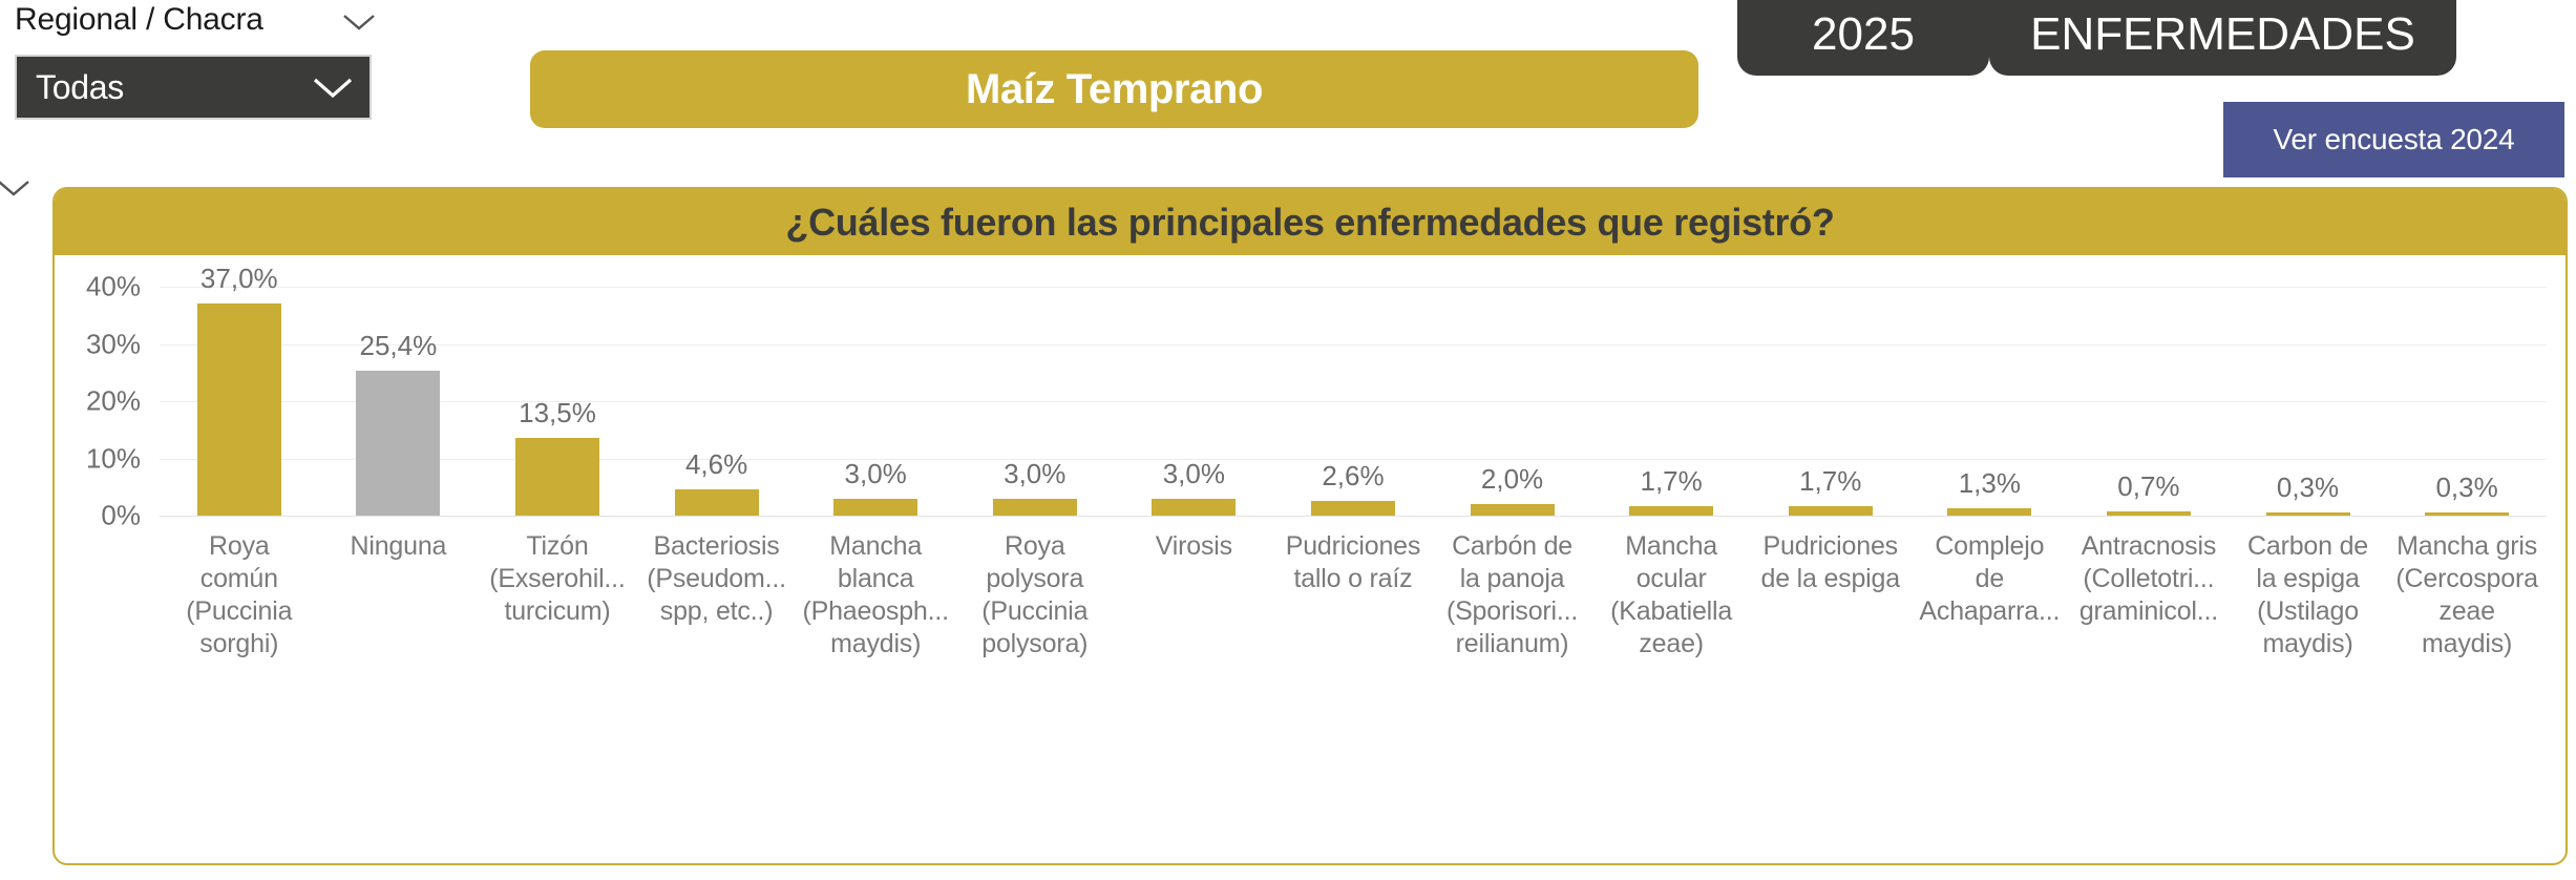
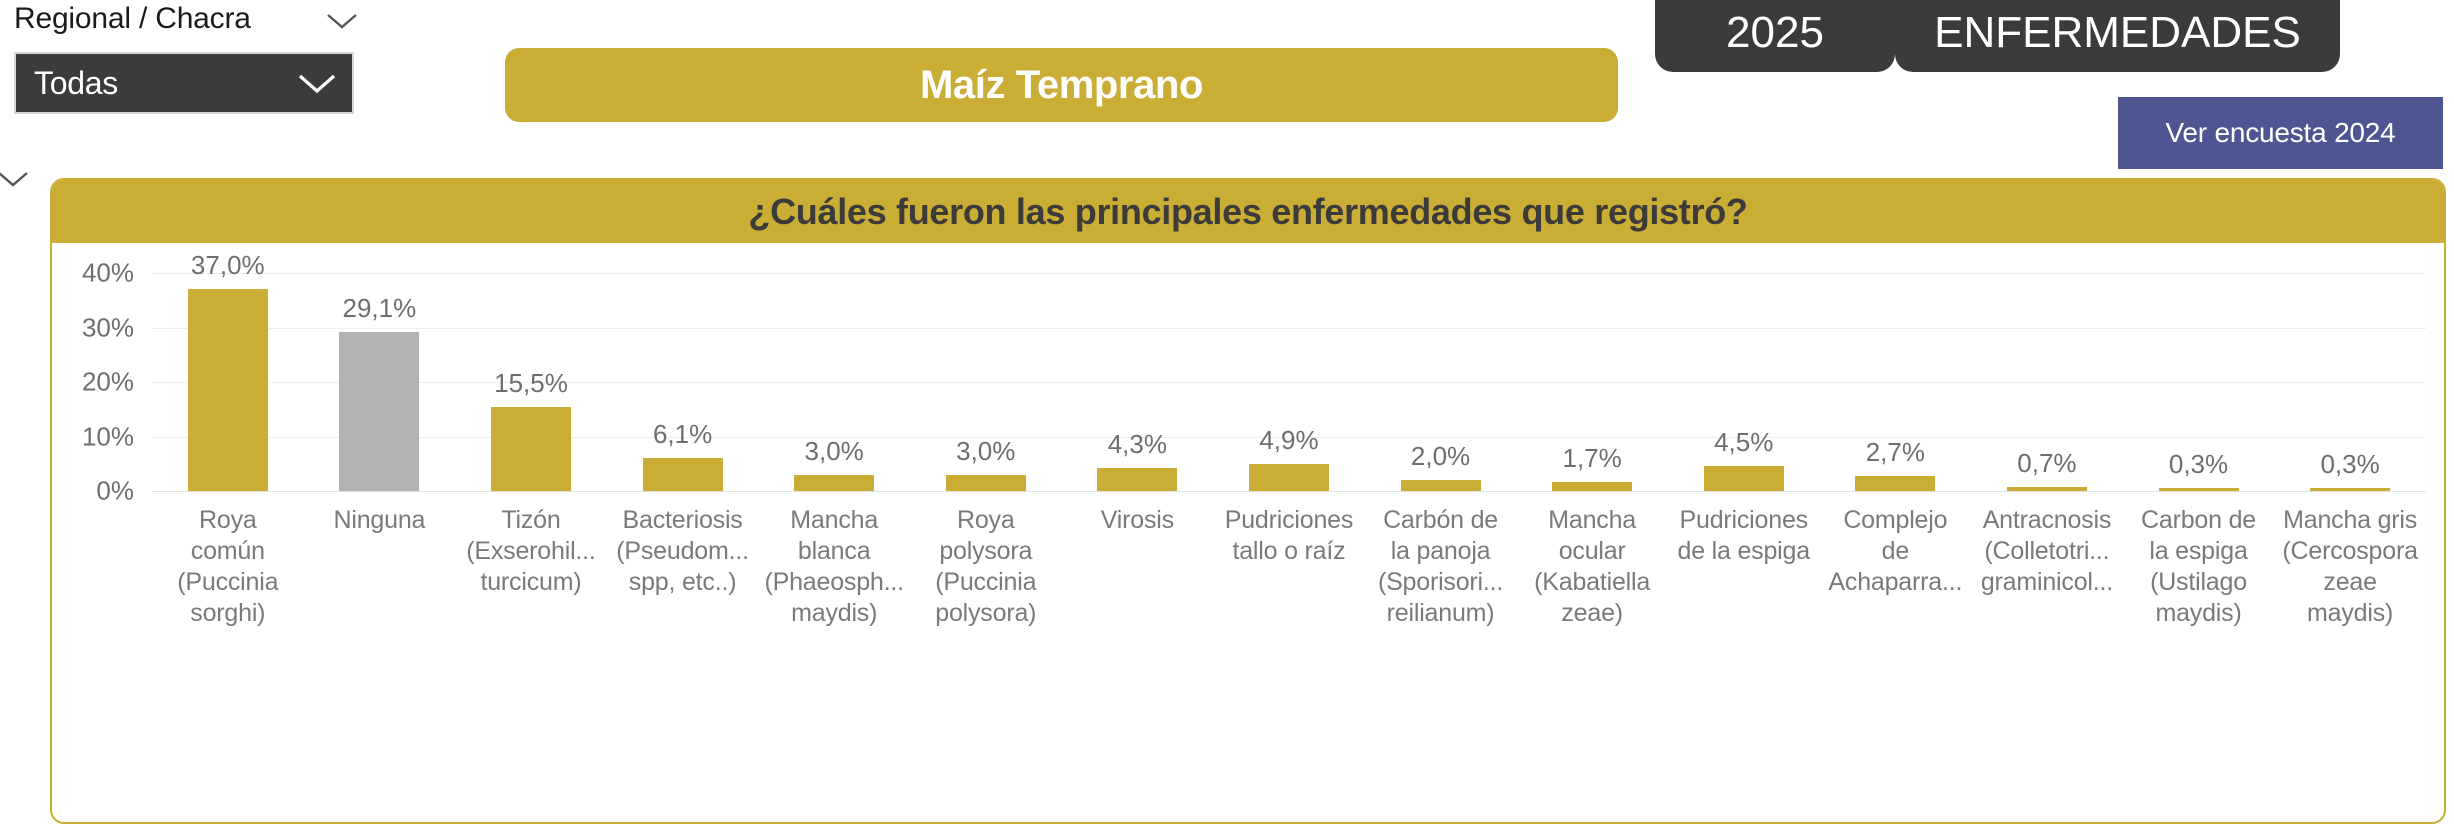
Ninguna: 25,4% -> 29,1%
Tizón (Exserohil... turcicum): 13,5% -> 15,5%
Bacteriosis (Pseudom... spp, etc..): 4,6% -> 6,1%
Virosis: 3,0% -> 4,3%
Pudriciones tallo o raíz: 2,6% -> 4,9%
Pudriciones de la espiga: 1,7% -> 4,5%
Complejo de Achaparra...: 1,3% -> 2,7%
